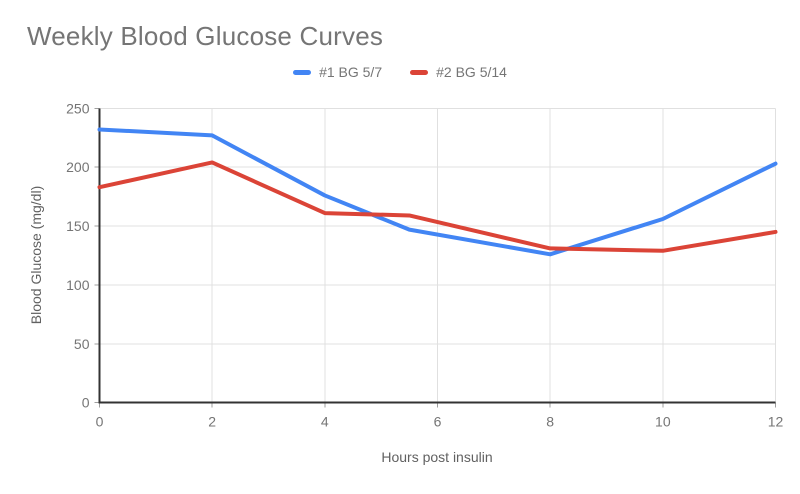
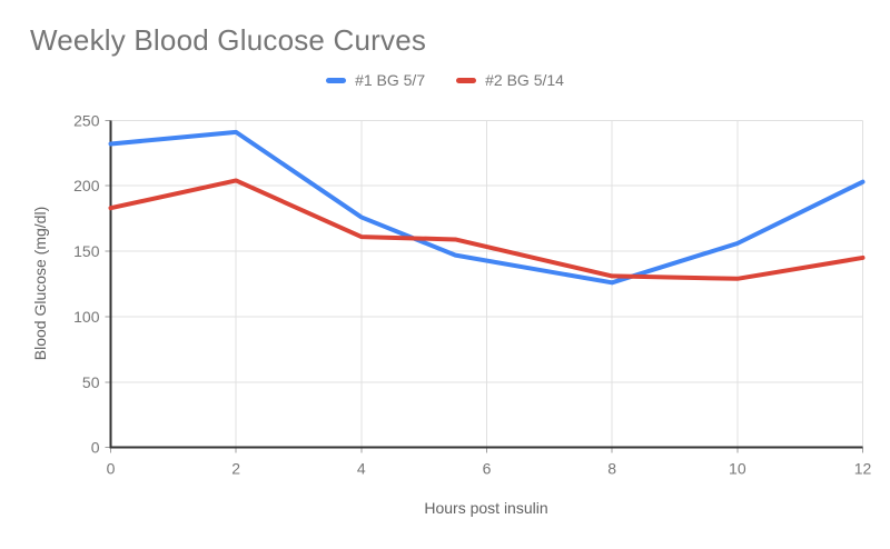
#1 BG 5/7/2: 227 -> 241
